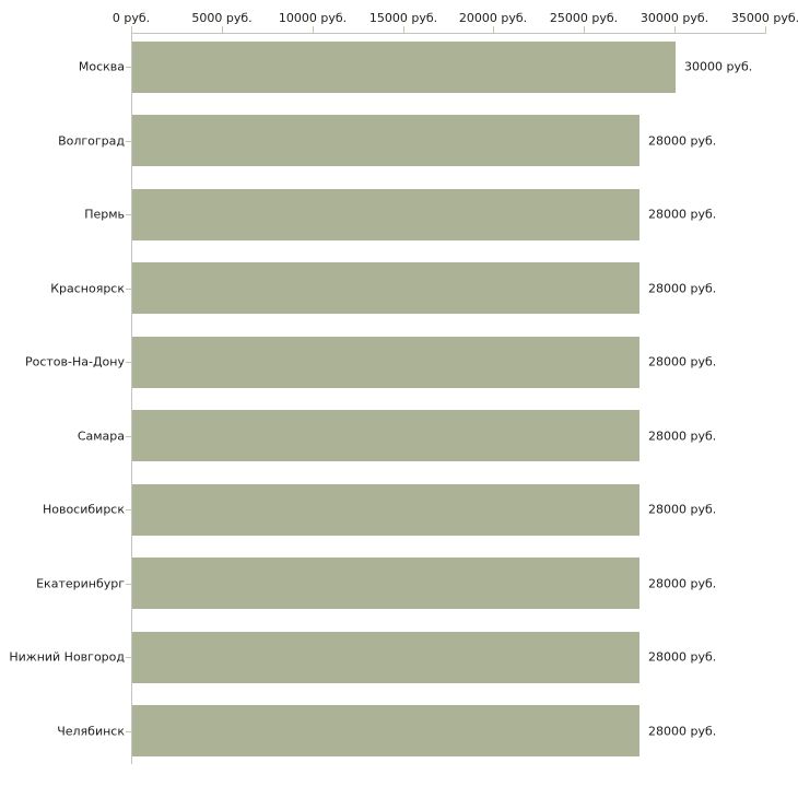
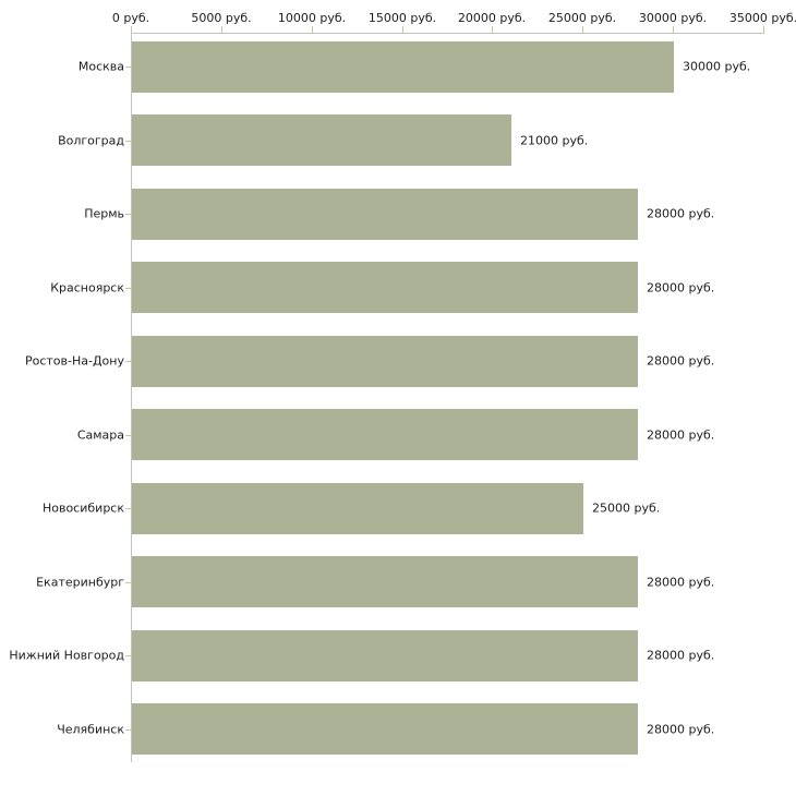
Волгоград: 28000 -> 21000
Новосибирск: 28000 -> 25000
